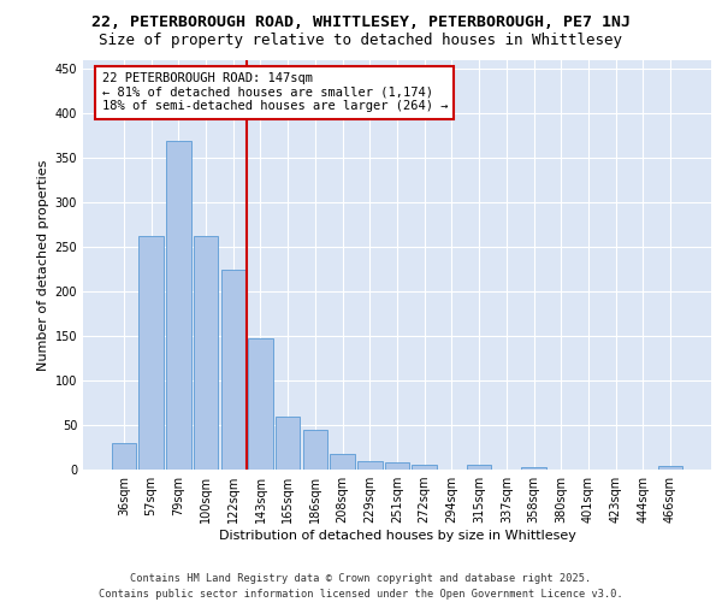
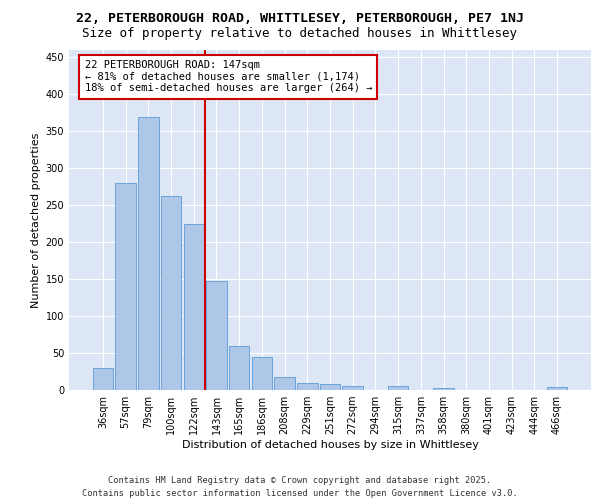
57sqm: 263 -> 280
